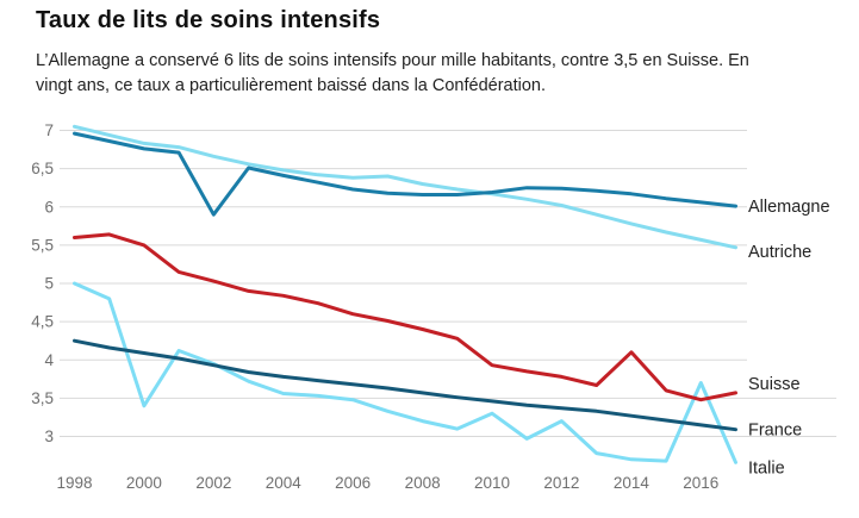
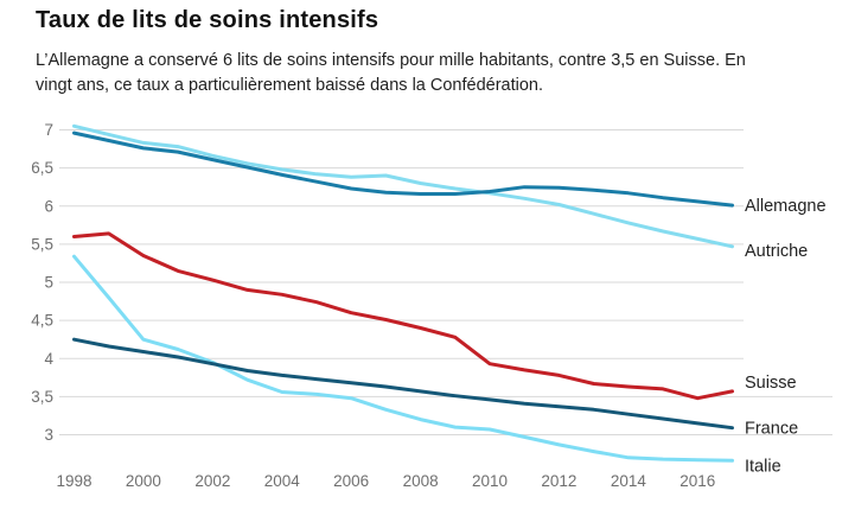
Italie/1998: 5.0 -> 5.3
Suisse/2000: 5.5 -> 5.3
Italie/2000: 3.4 -> 4.2
Allemagne/2002: 5.9 -> 6.6
Italie/2010: 3.3 -> 3.1
Italie/2012: 3.2 -> 2.9
Suisse/2014: 4.1 -> 3.6
Italie/2016: 3.7 -> 2.7
